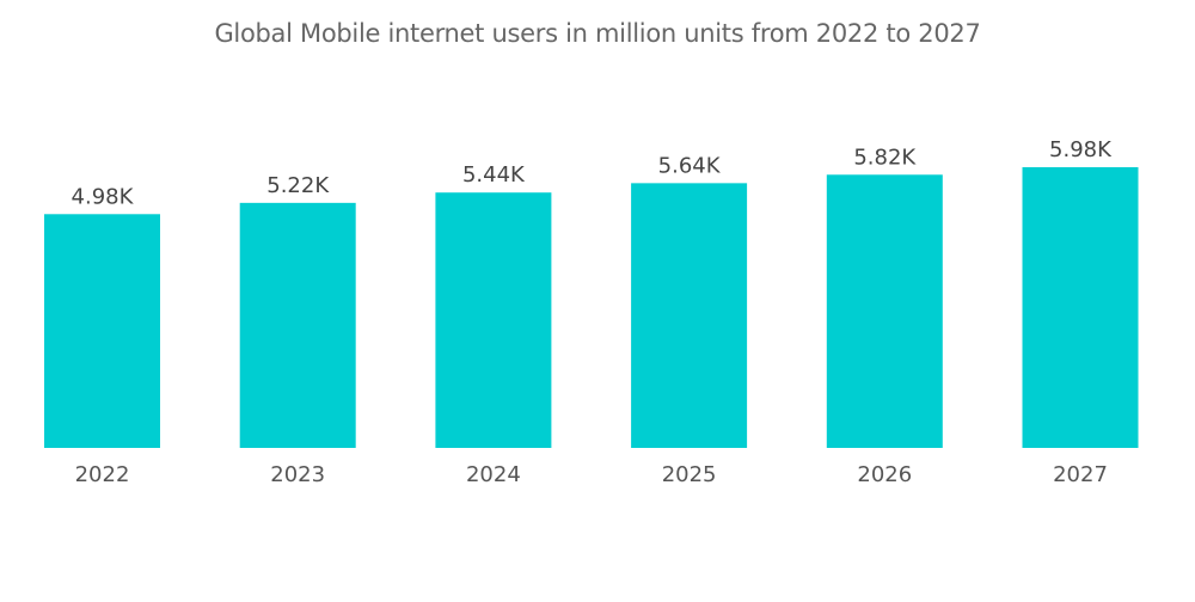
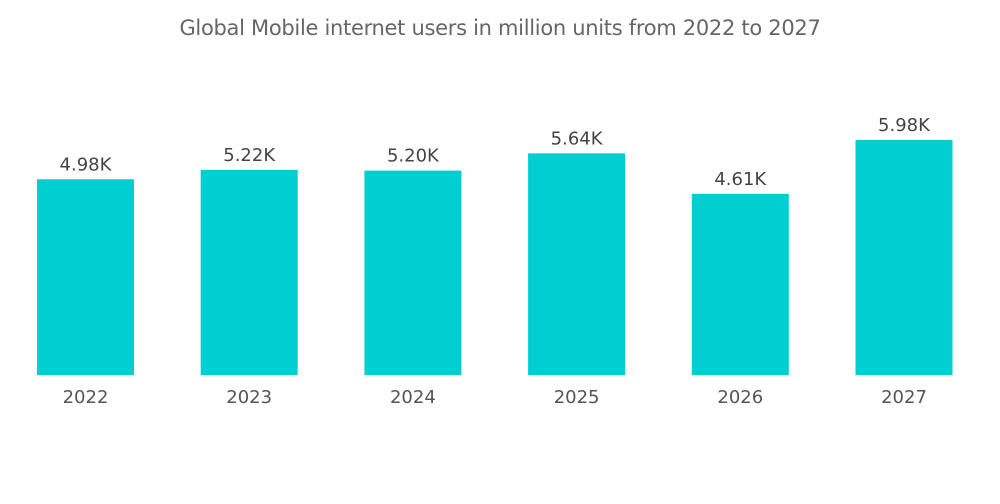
2024: 5.44K -> 5.20K
2026: 5.82K -> 4.61K
